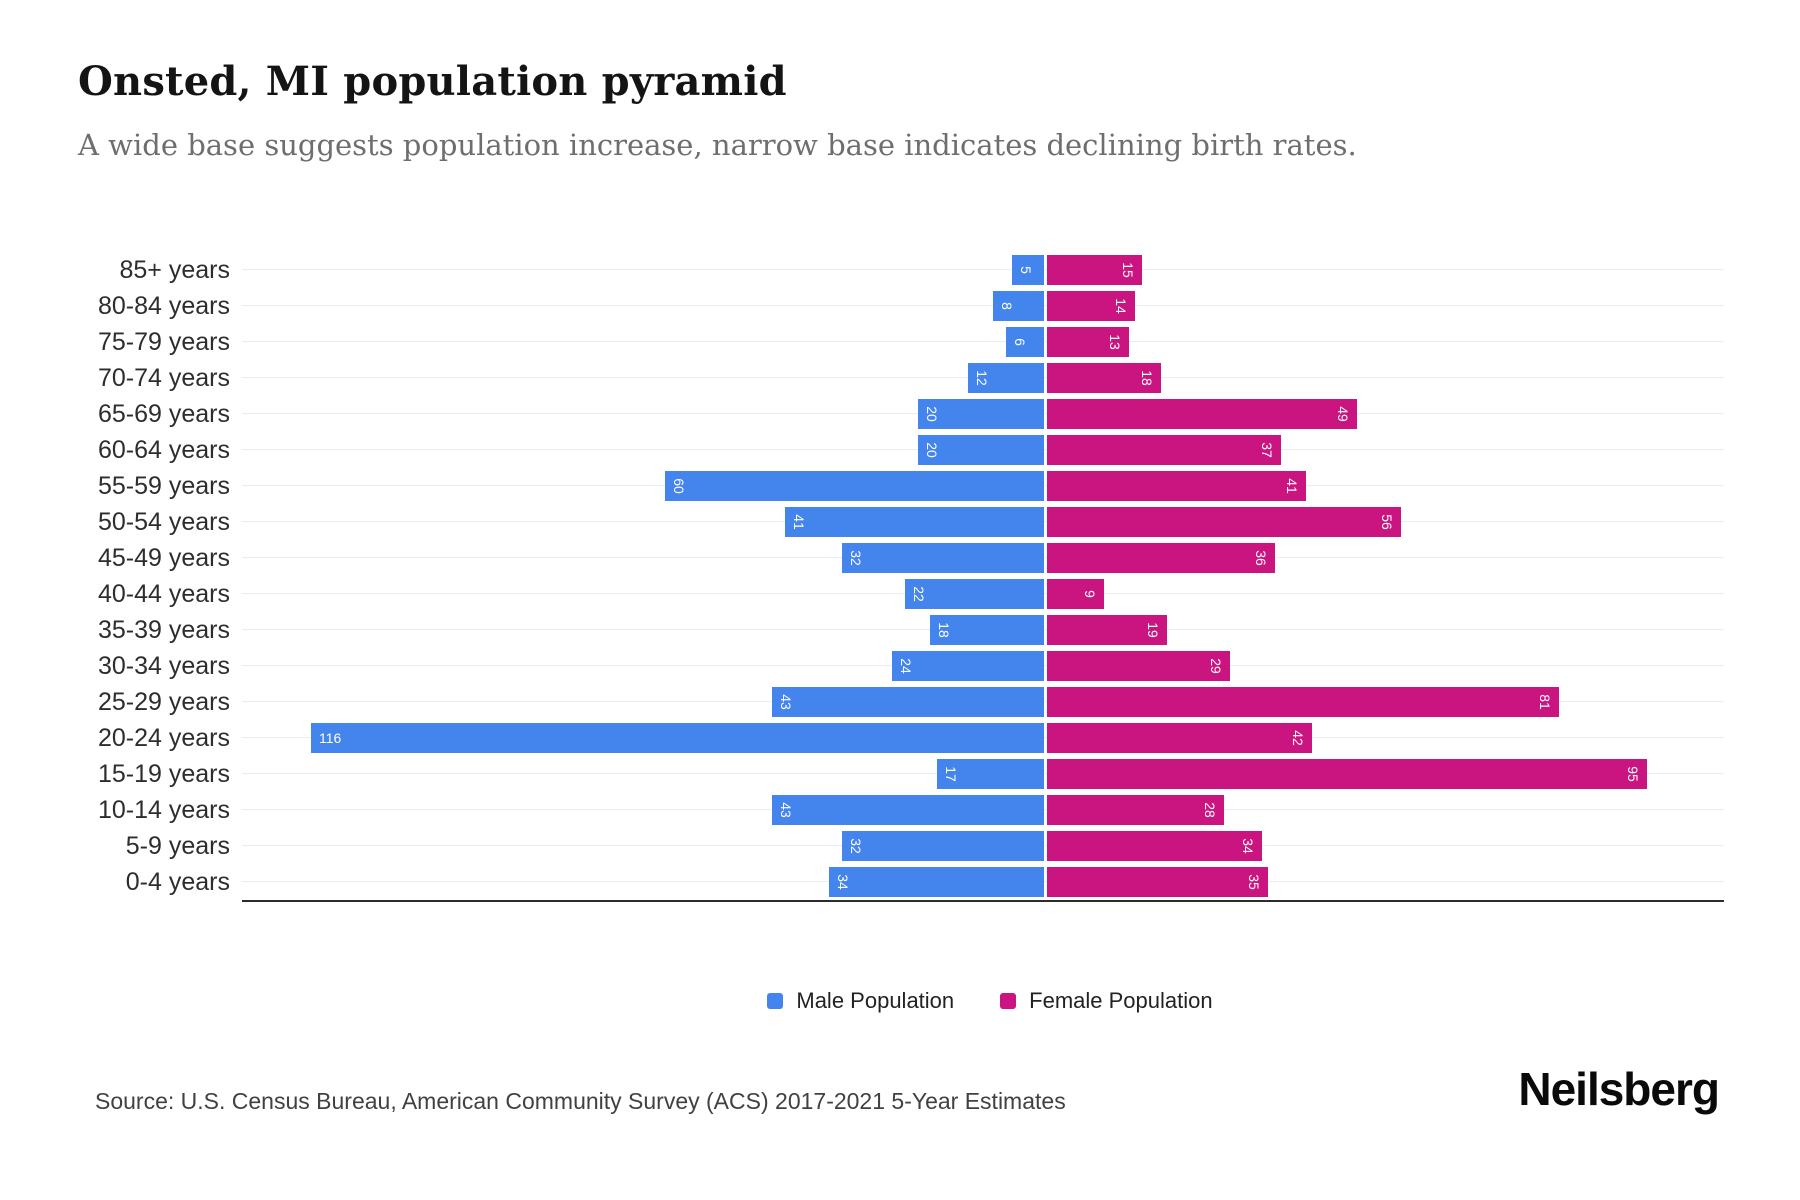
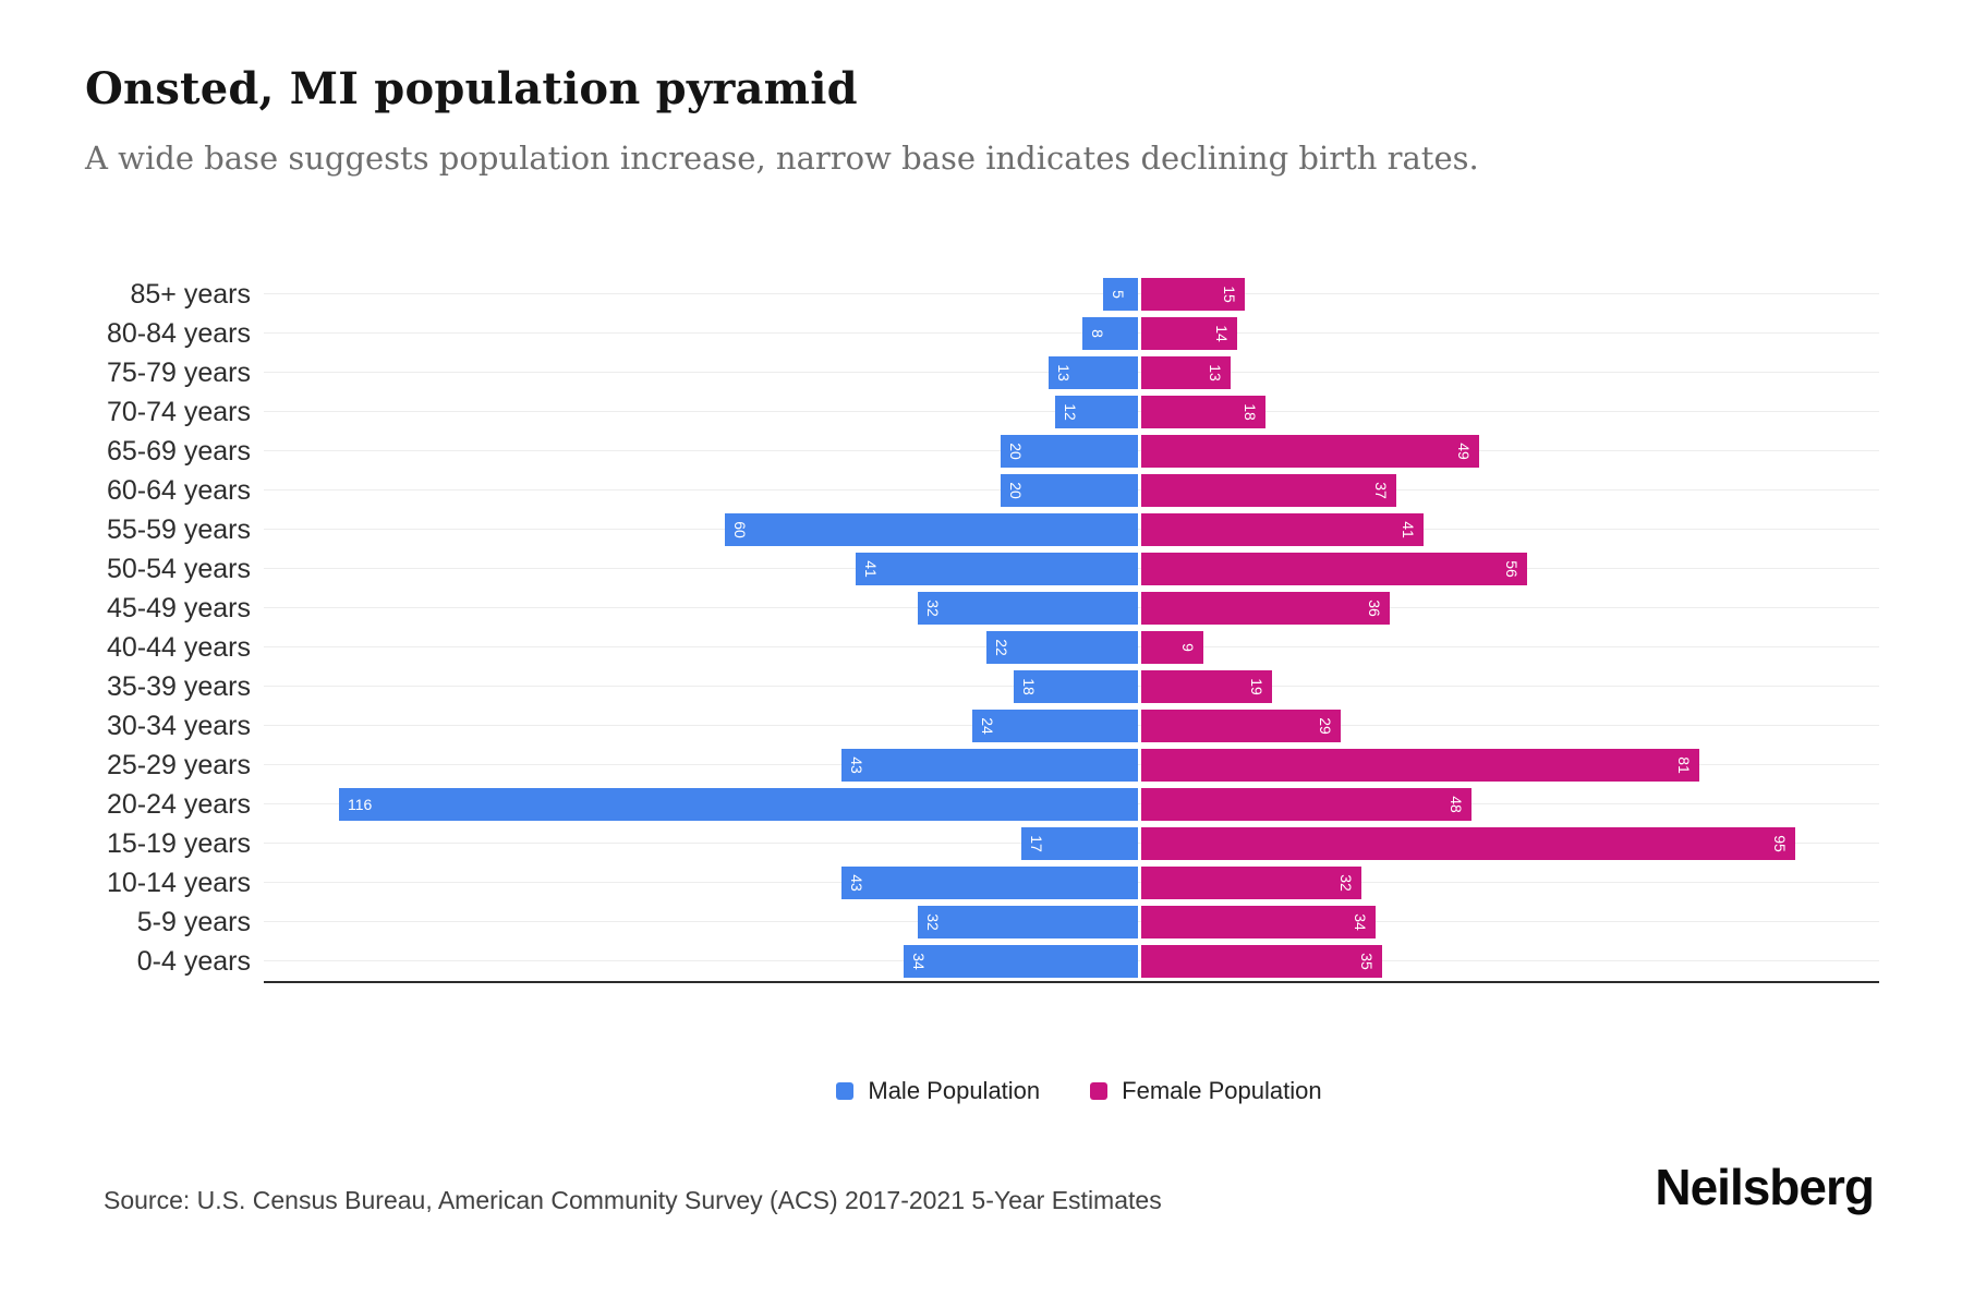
Male Population/75-79 years: 6 -> 13
Female Population/20-24 years: 42 -> 48
Female Population/10-14 years: 28 -> 32
